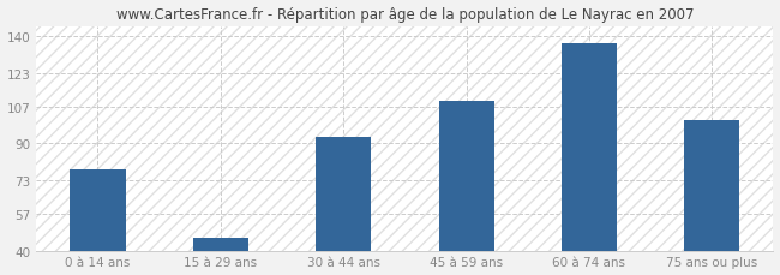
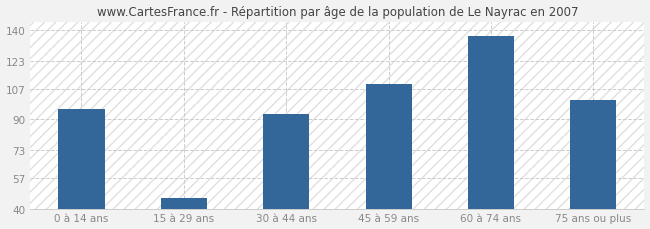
0 à 14 ans: 78 -> 96
